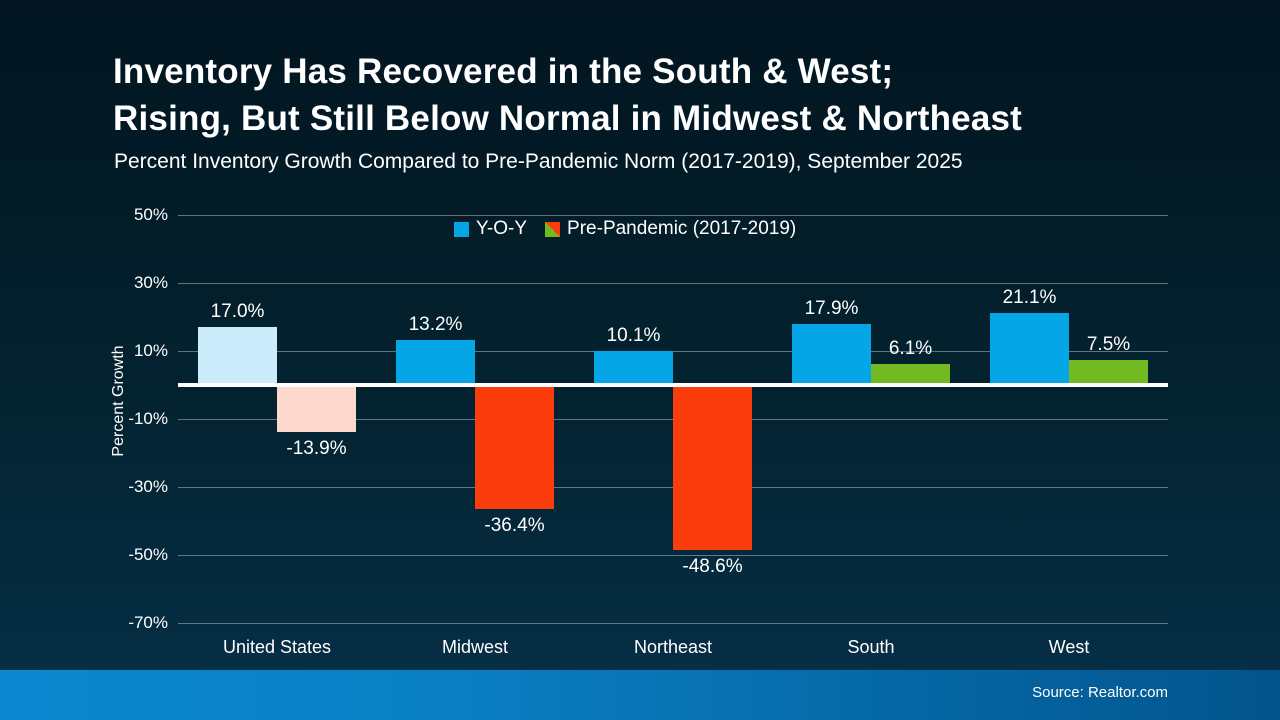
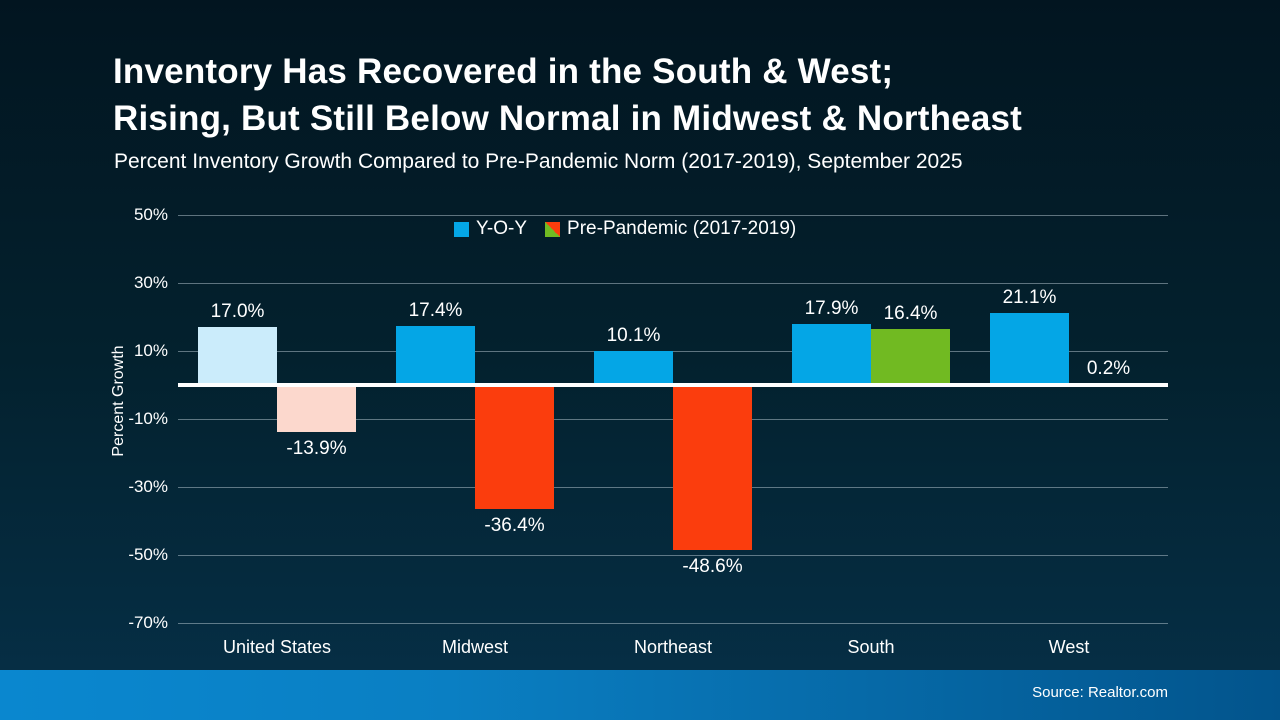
Y-O-Y/Midwest: 13.2% -> 17.4%
Pre-Pandemic (2017-2019)/South: 6.1% -> 16.4%
Pre-Pandemic (2017-2019)/West: 7.5% -> 0.2%
